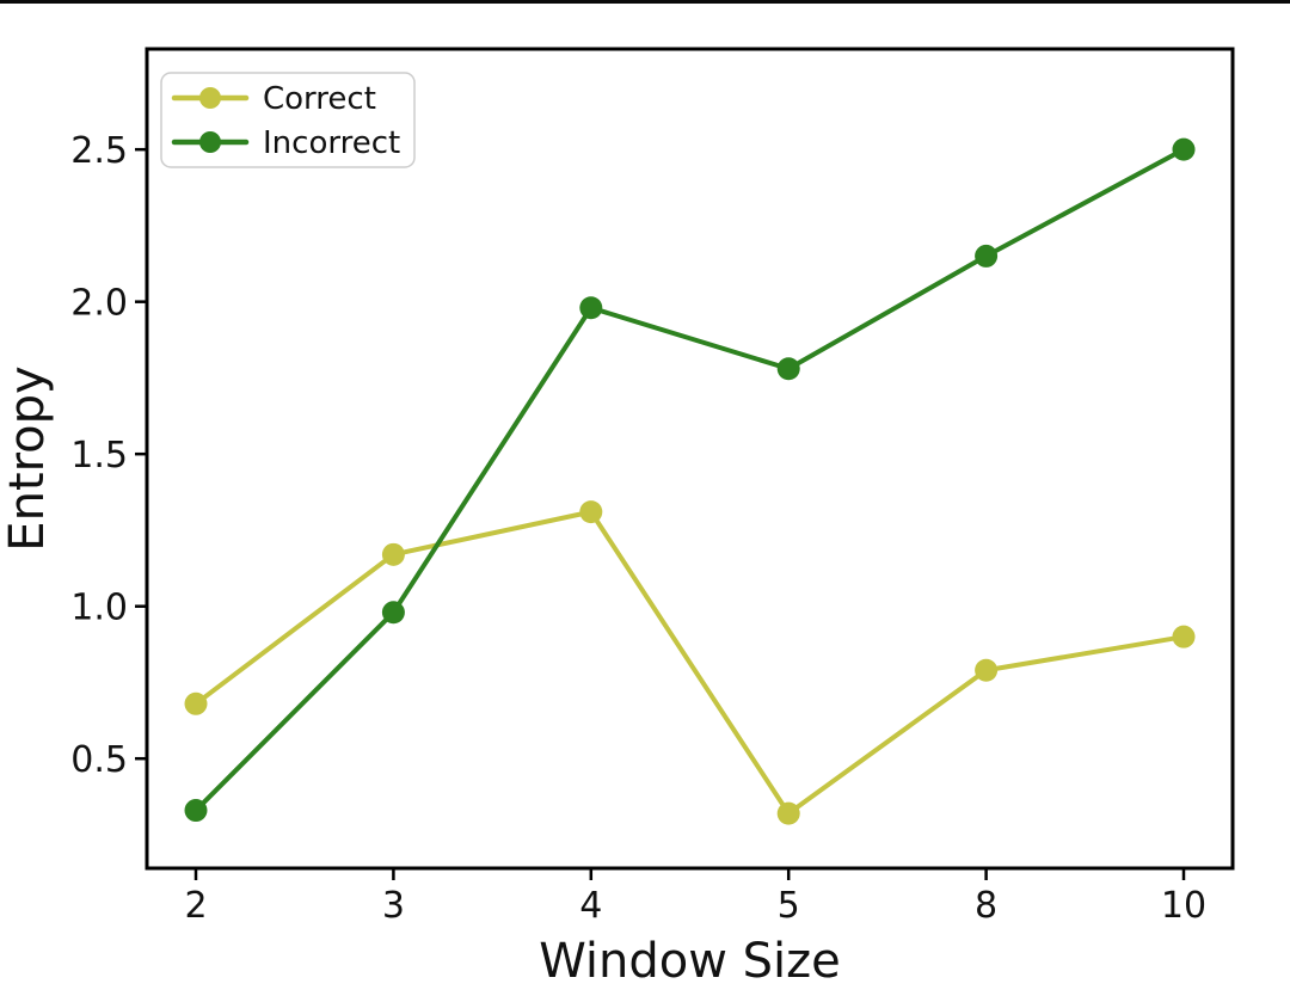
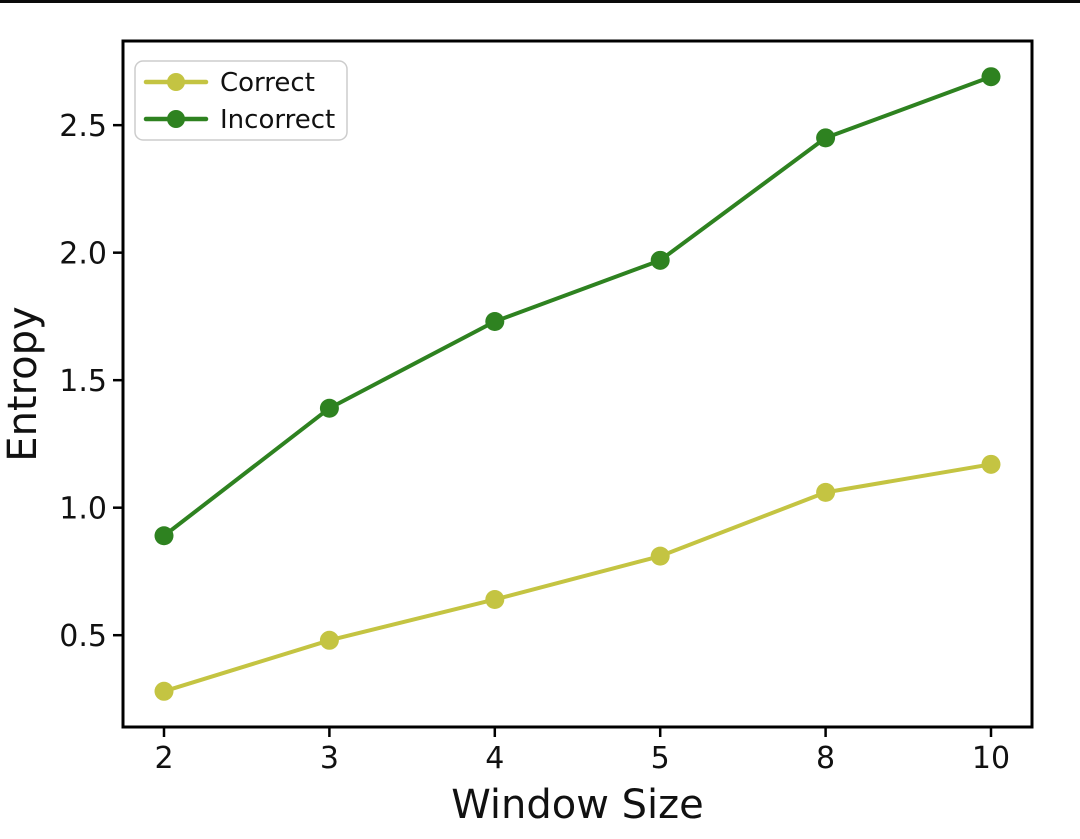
Correct/2: 0.68 -> 0.28
Incorrect/2: 0.33 -> 0.89
Correct/3: 1.17 -> 0.48
Incorrect/3: 0.98 -> 1.39
Correct/4: 1.31 -> 0.64
Incorrect/4: 1.98 -> 1.73
Correct/5: 0.32 -> 0.81
Incorrect/5: 1.78 -> 1.97
Correct/8: 0.79 -> 1.06
Incorrect/8: 2.15 -> 2.45
Correct/10: 0.90 -> 1.17
Incorrect/10: 2.50 -> 2.69
